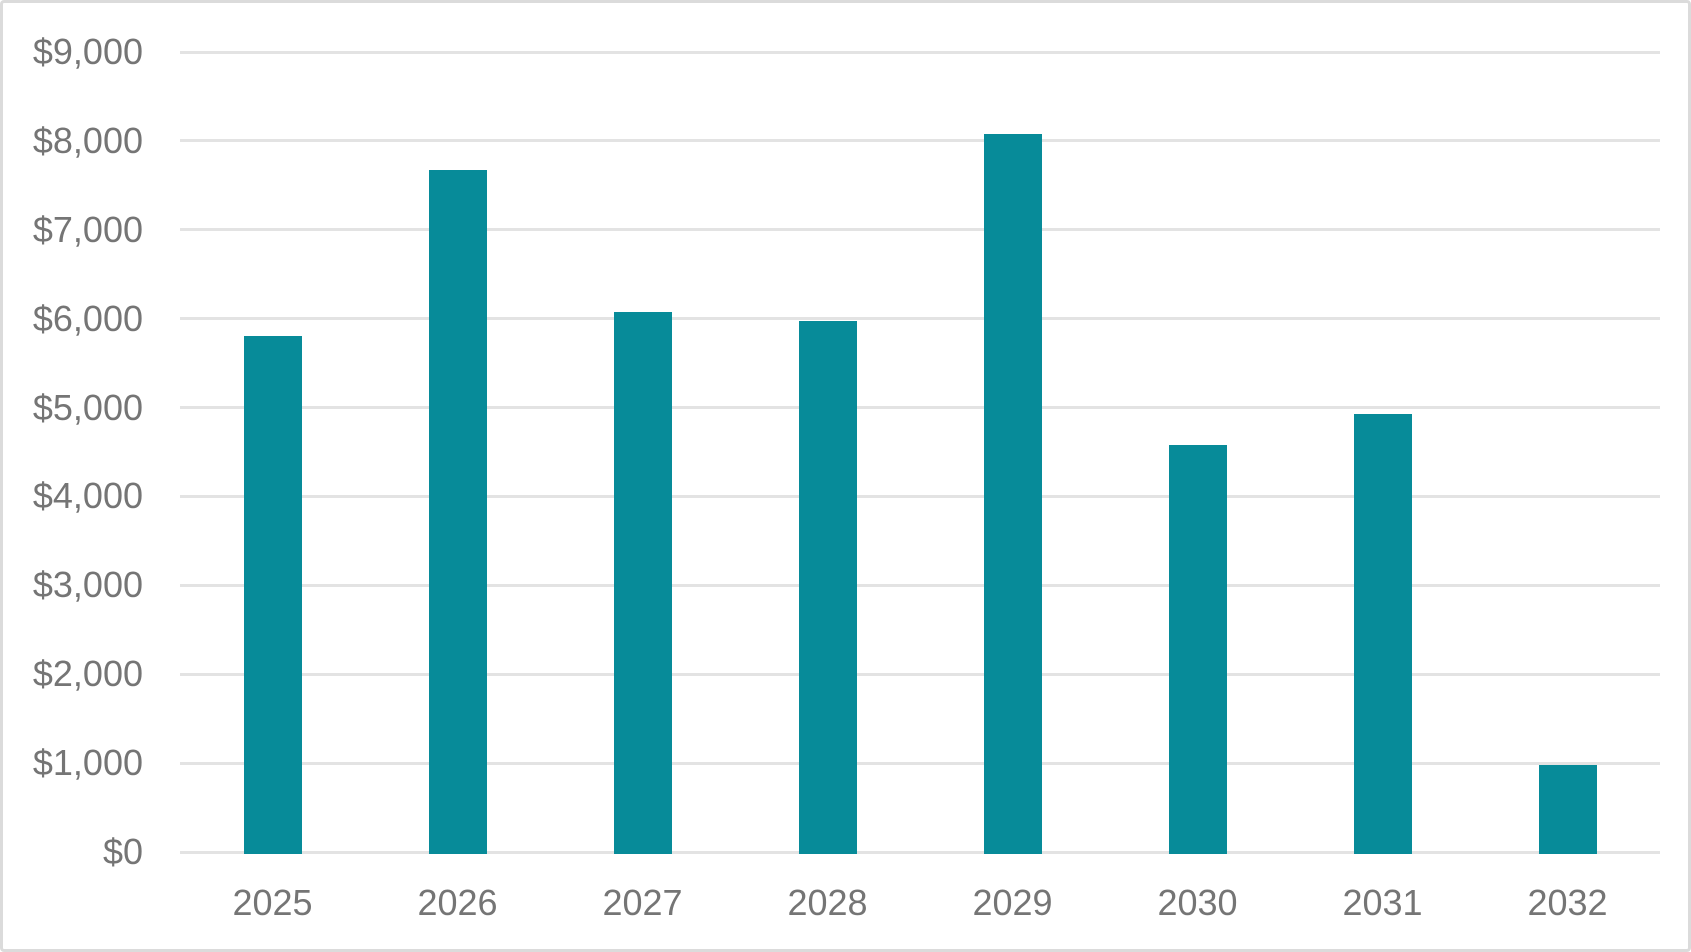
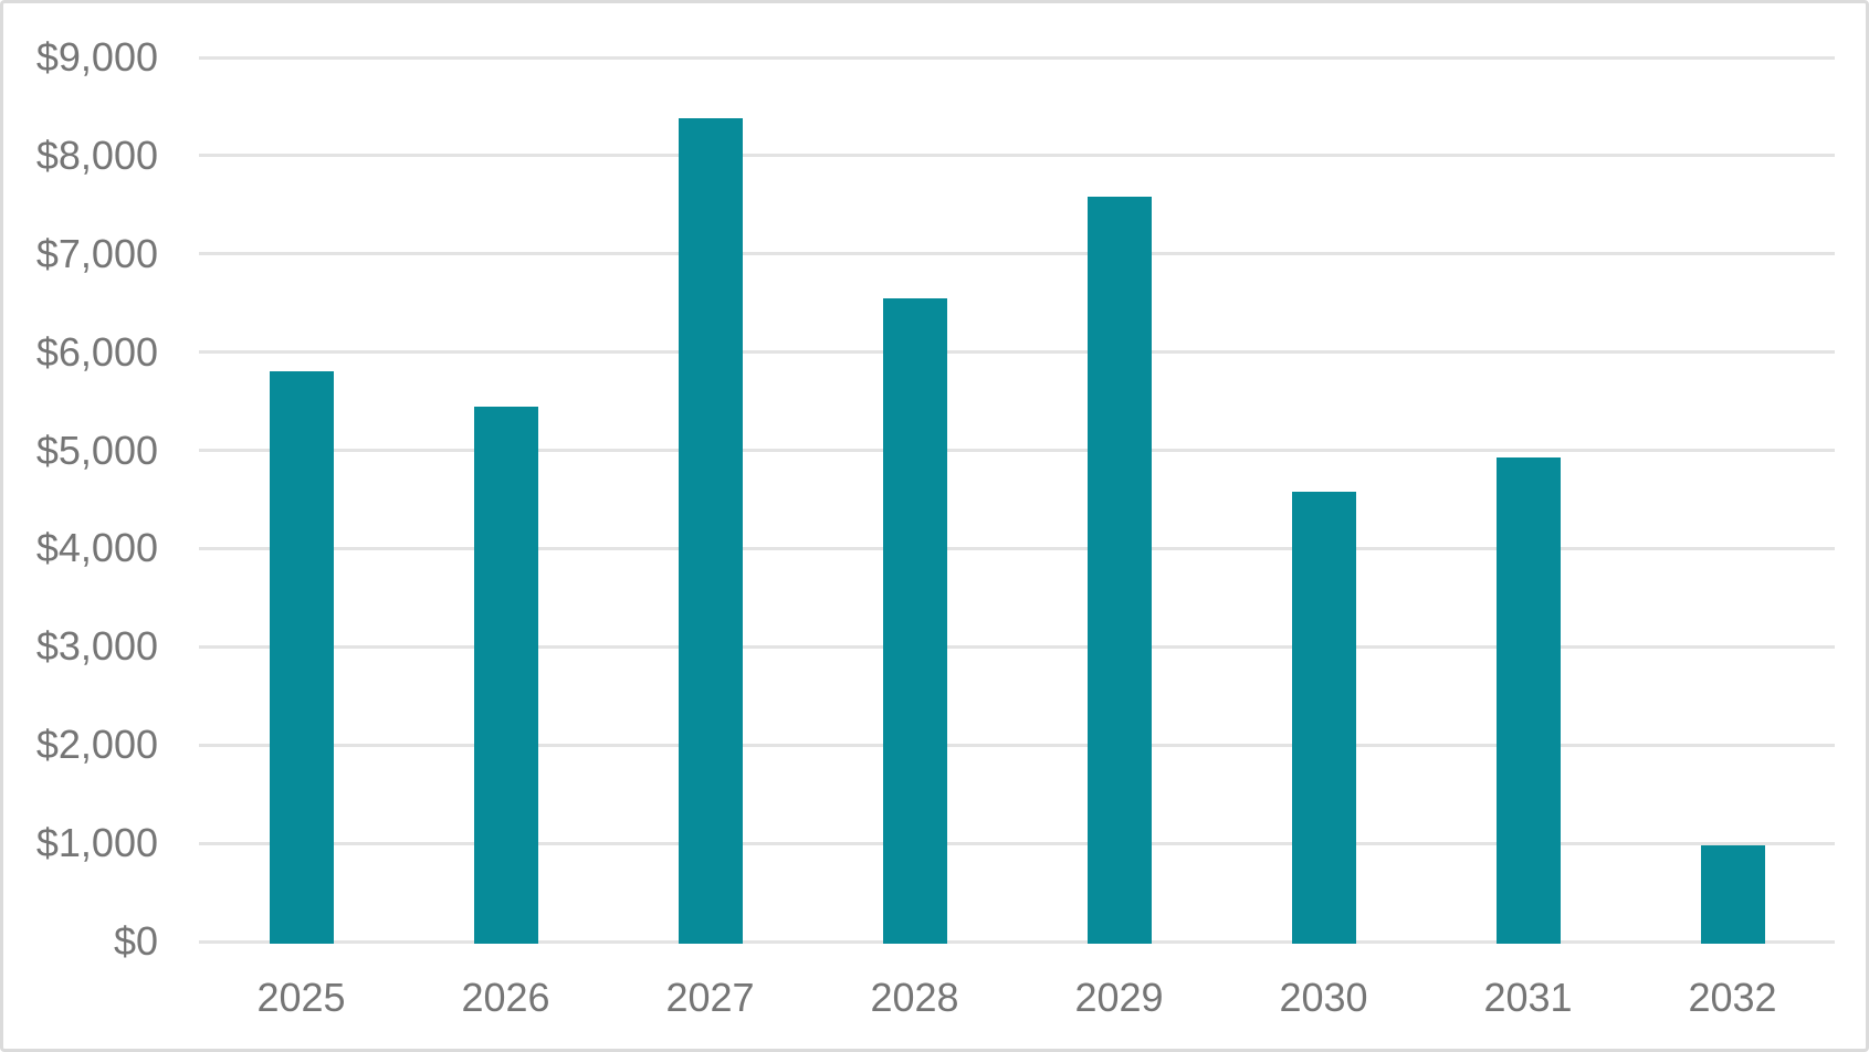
2026: $7700 -> $5500
2027: $6100 -> $8400
2028: $6000 -> $6600
2029: $8100 -> $7600
